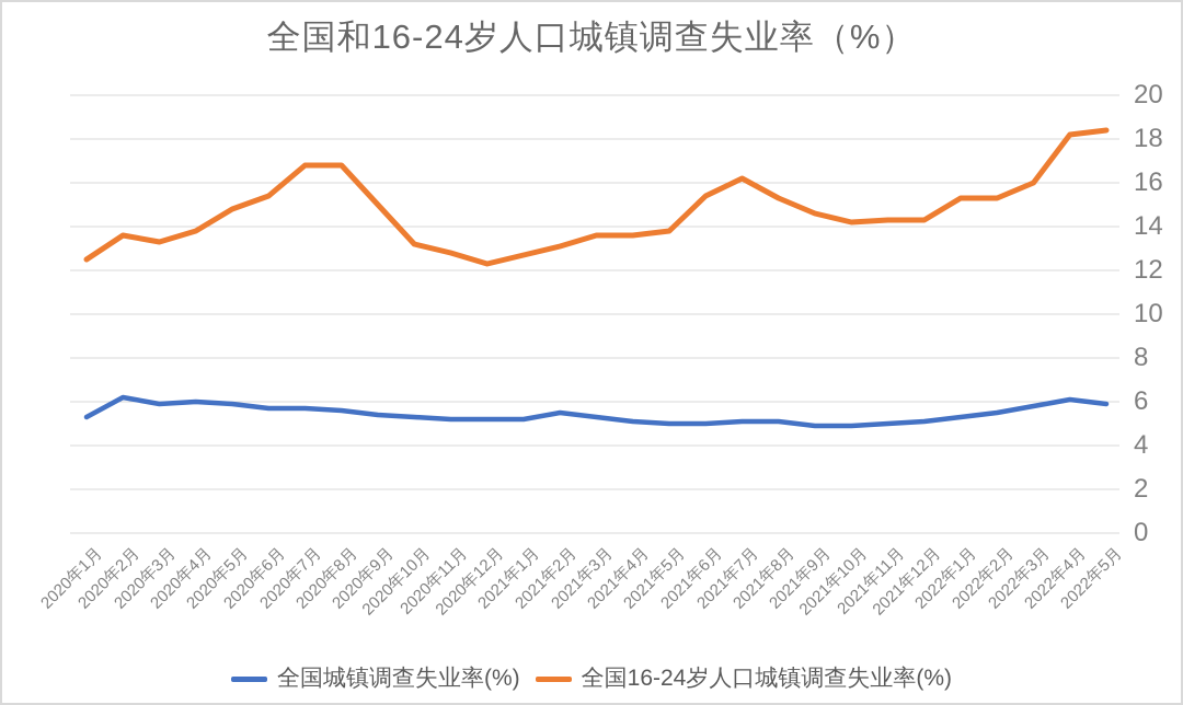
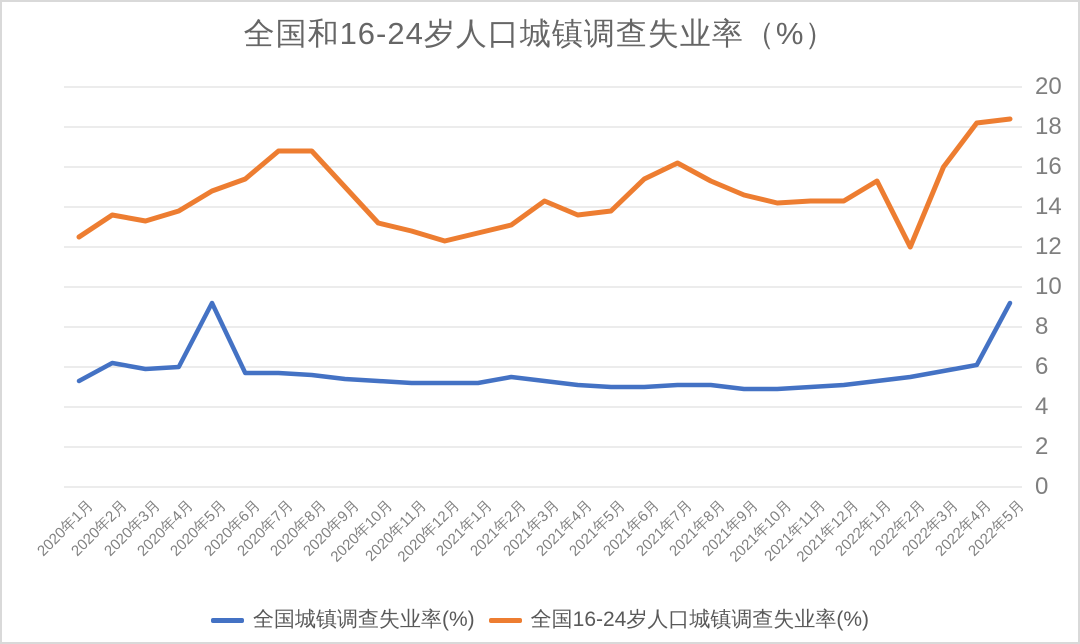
全国城镇调查失业率(%)/2020年5月: 5.9 -> 9.2
全国16-24岁人口城镇调查失业率(%)/2021年3月: 13.6 -> 14.3
全国16-24岁人口城镇调查失业率(%)/2022年2月: 15.3 -> 12.0
全国城镇调查失业率(%)/2022年5月: 5.9 -> 9.2
